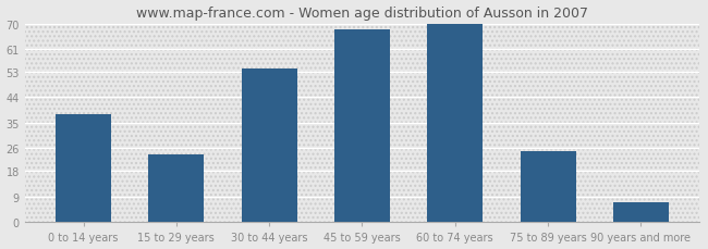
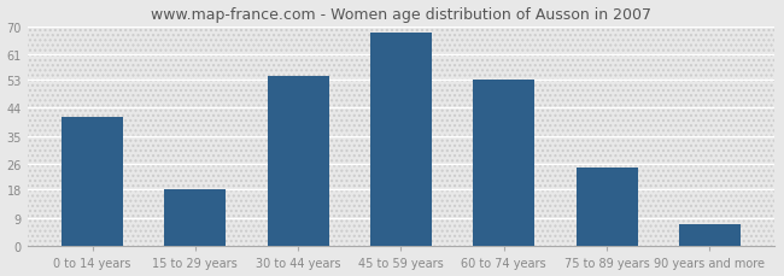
0 to 14 years: 38 -> 41
15 to 29 years: 24 -> 18
60 to 74 years: 70 -> 53
